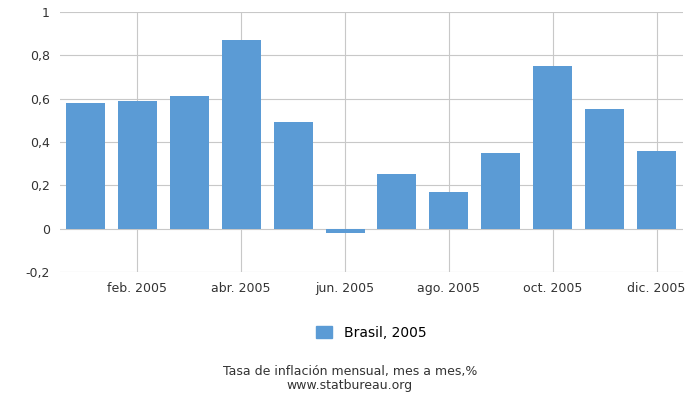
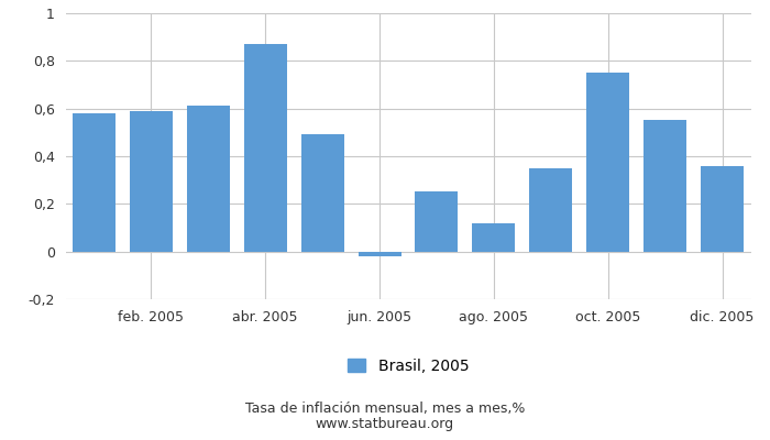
ago. 2005: 0,17 -> 0,12
